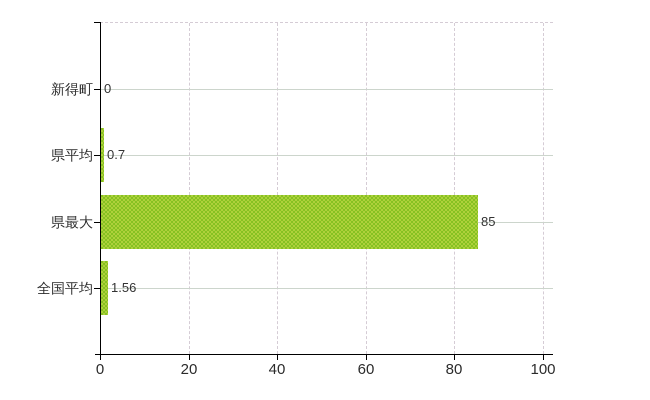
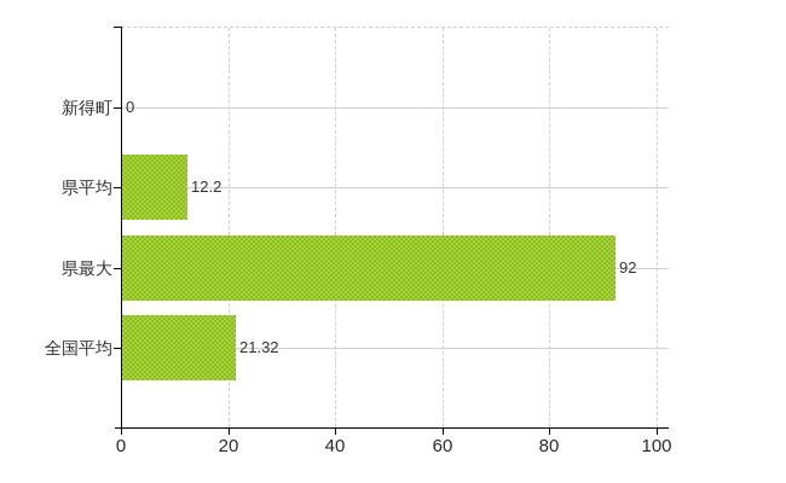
県平均: 0.7 -> 12.2
県最大: 85 -> 92
全国平均: 1.56 -> 21.32
